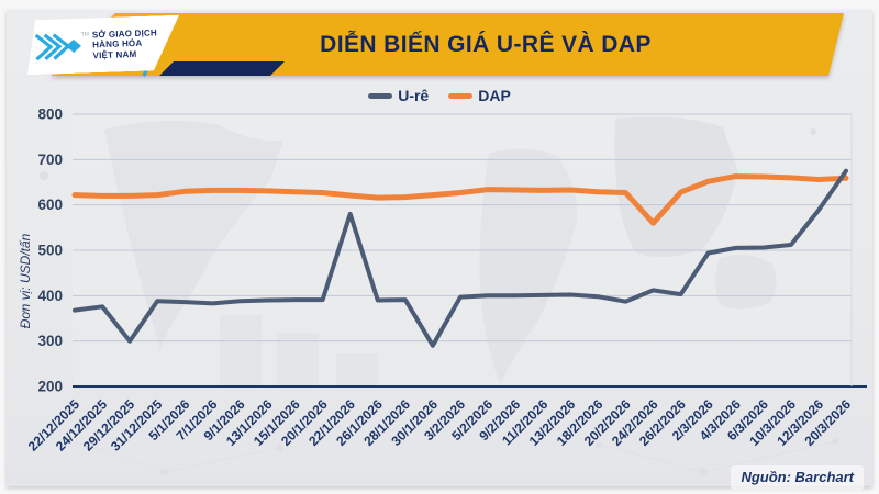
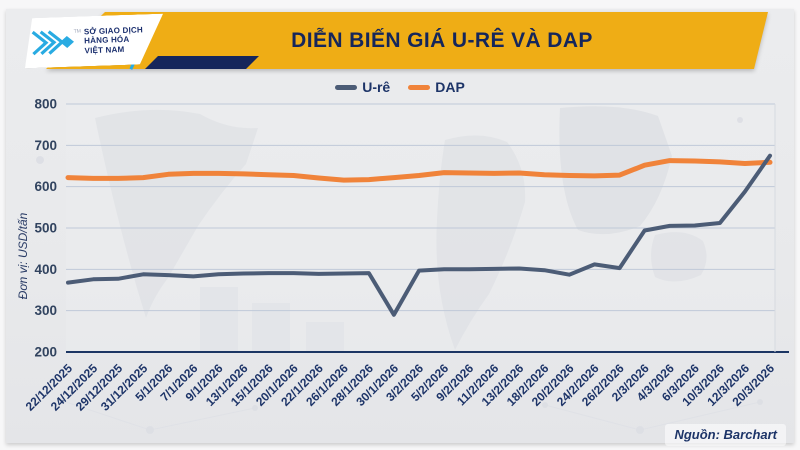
U-rê/29/12/2025: 300 -> 380
U-rê/22/1/2026: 580 -> 390
DAP/24/2/2026: 560 -> 630
